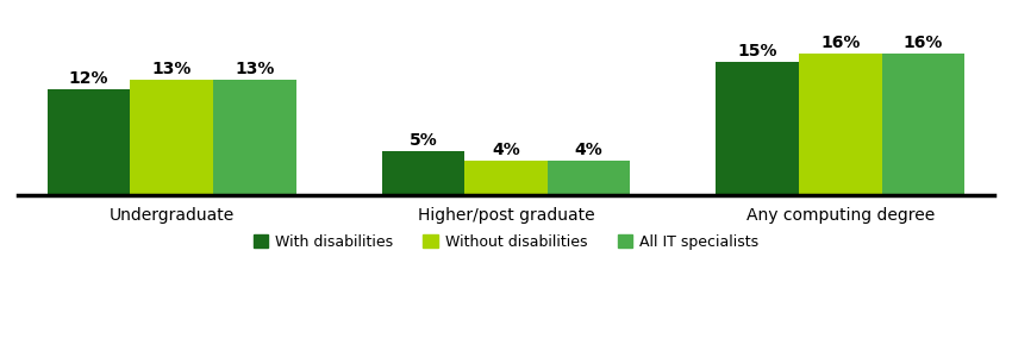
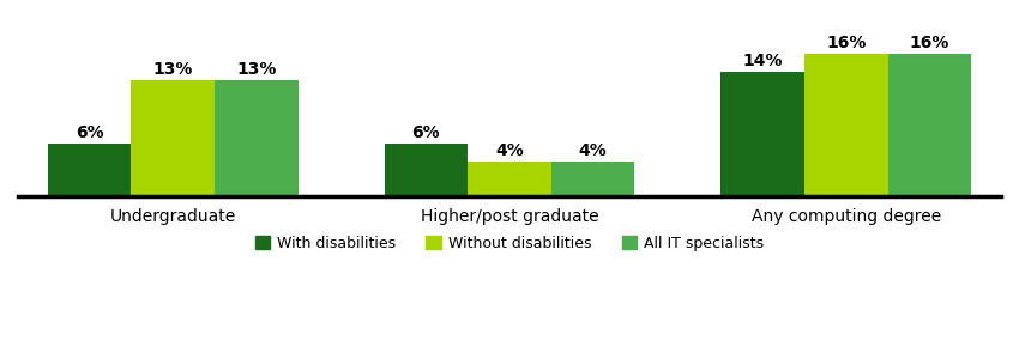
With disabilities/Undergraduate: 12% -> 6%
With disabilities/Higher/post graduate: 5% -> 6%
With disabilities/Any computing degree: 15% -> 14%
